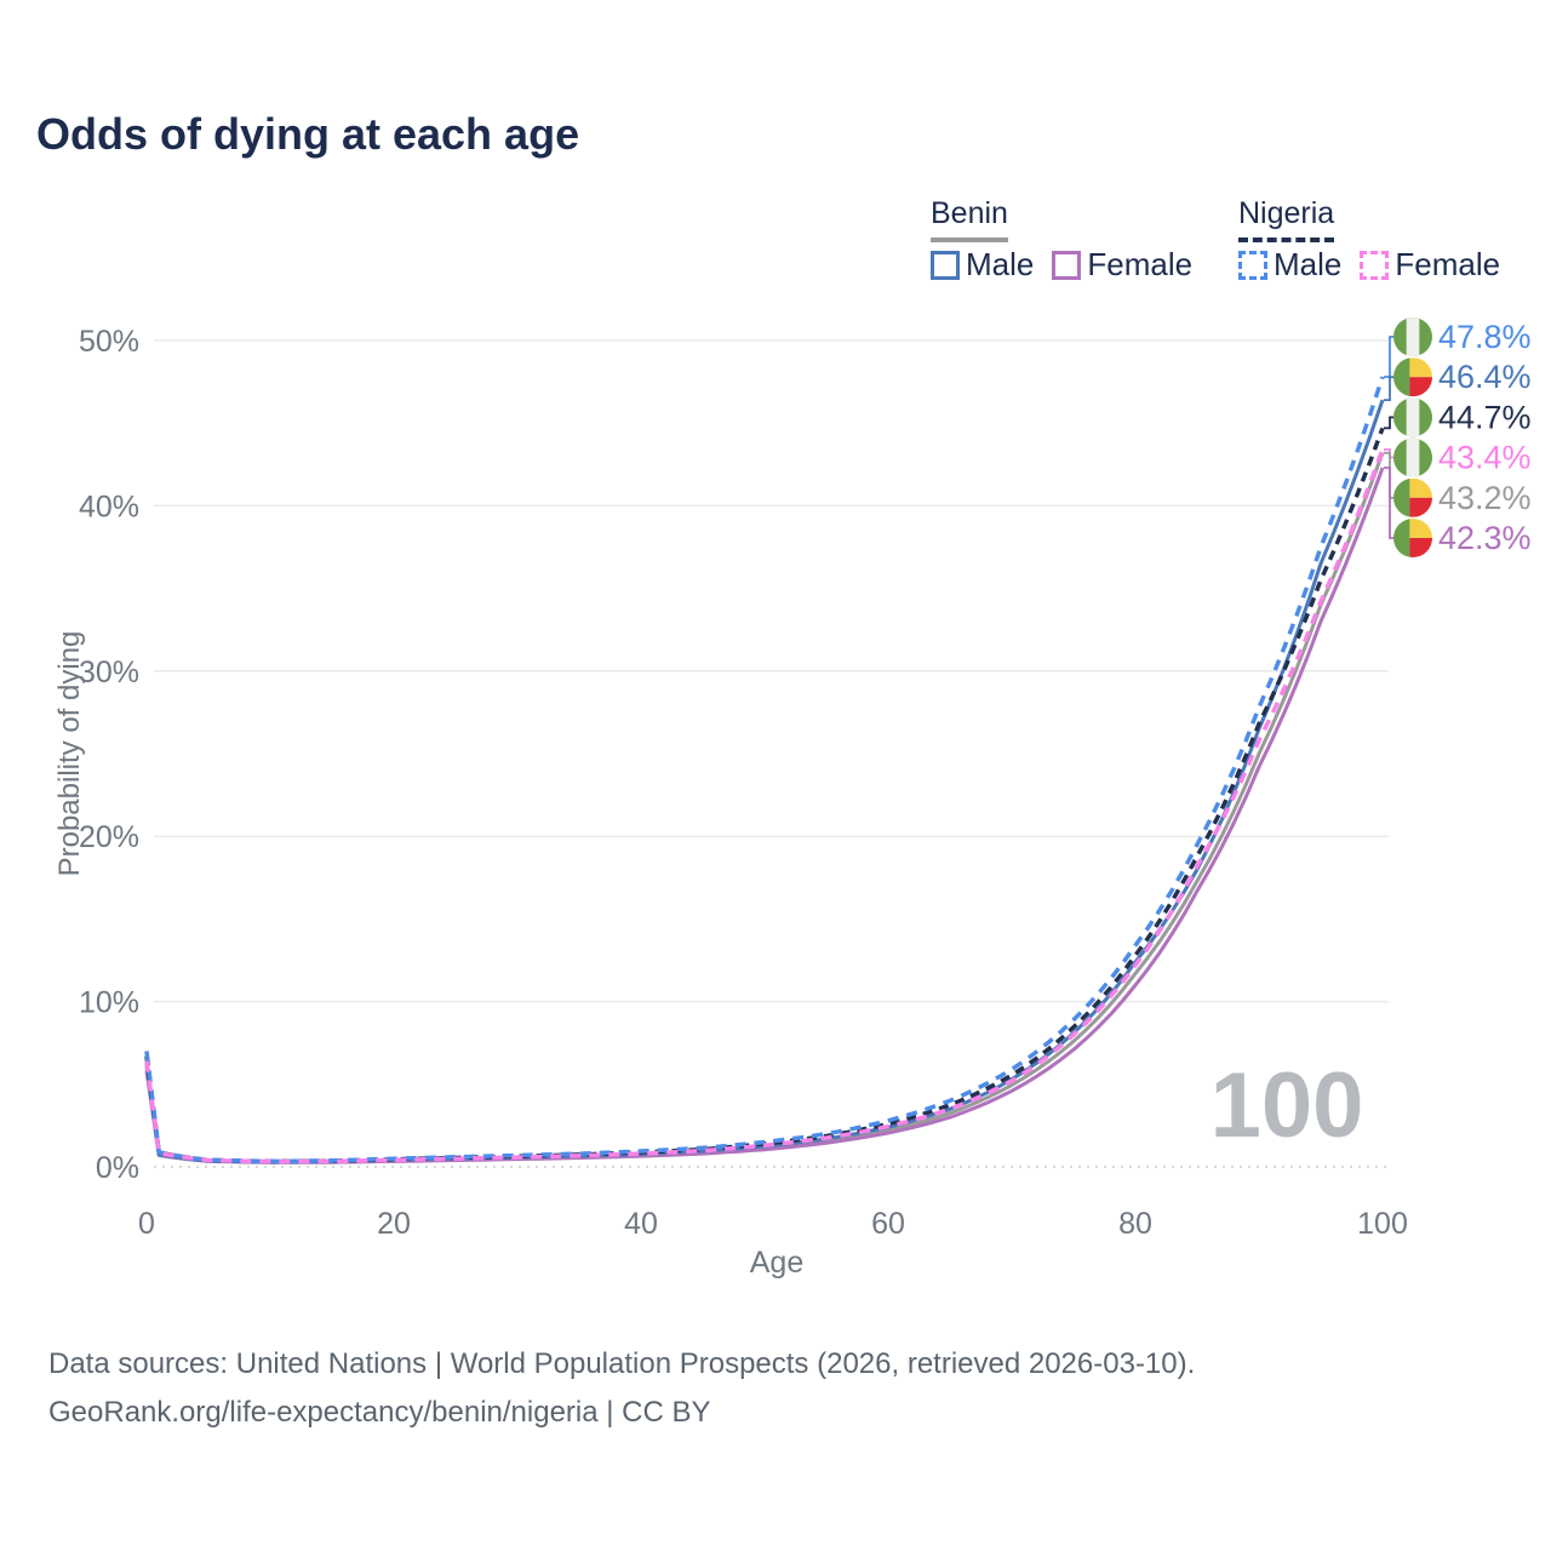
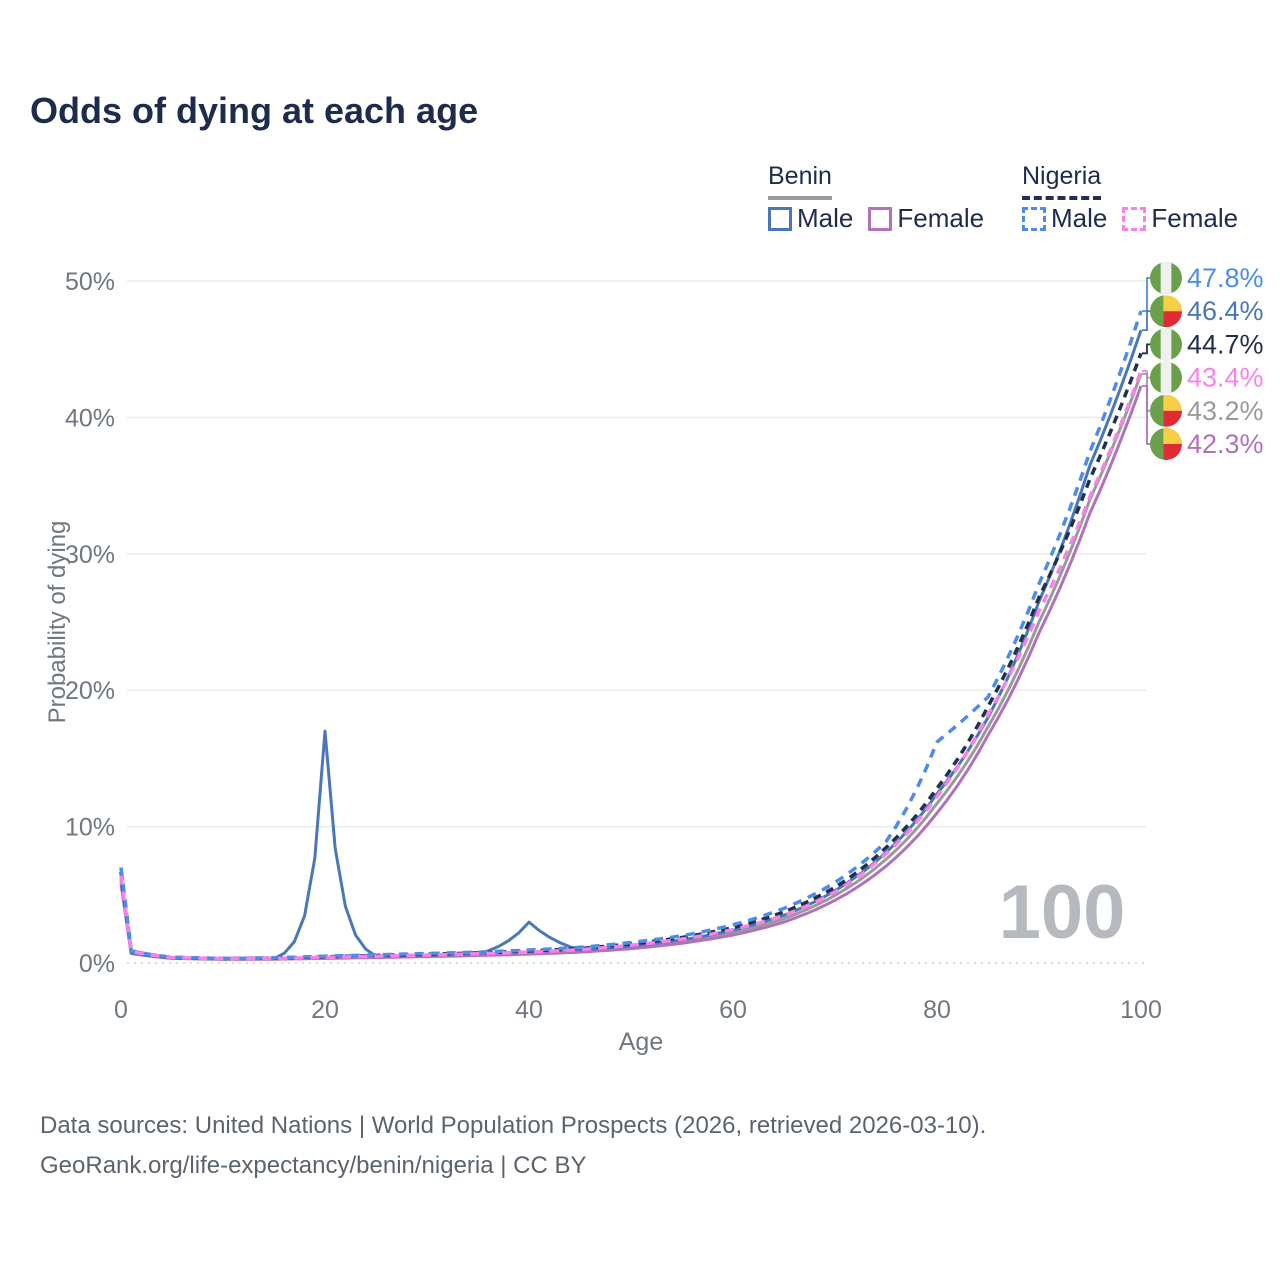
Benin Male/20: 0.4% -> 17.0%
Benin Male/40: 0.8% -> 3.0%
Nigeria Male/80: 13.4% -> 16.2%
